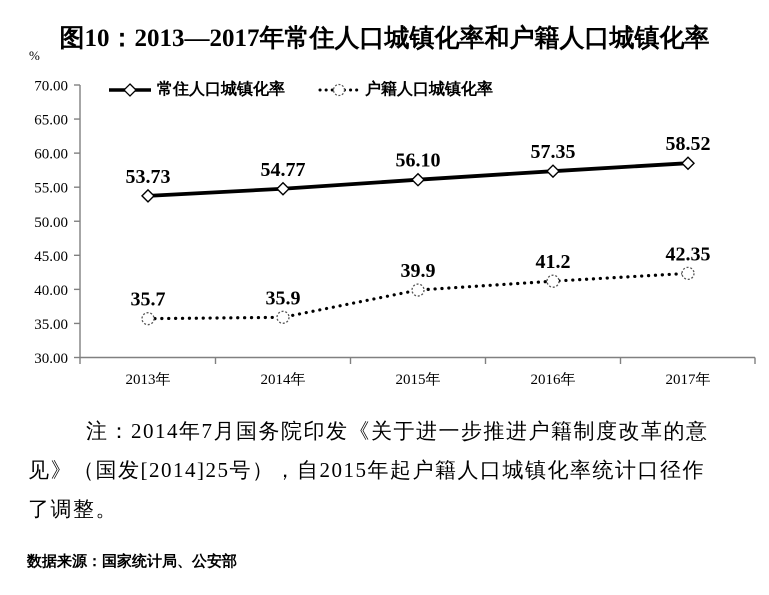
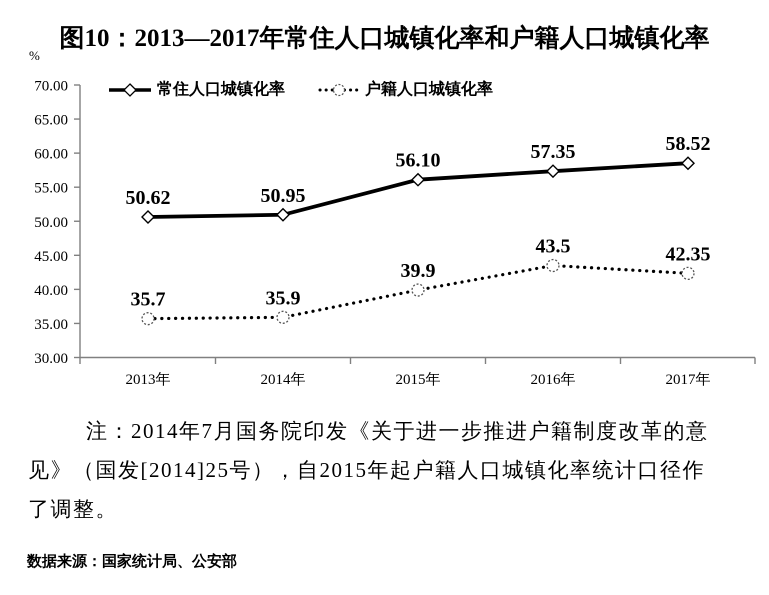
常住人口城镇化率/2013年: 53.73 -> 50.62
常住人口城镇化率/2014年: 54.77 -> 50.95
户籍人口城镇化率/2016年: 41.2 -> 43.5
